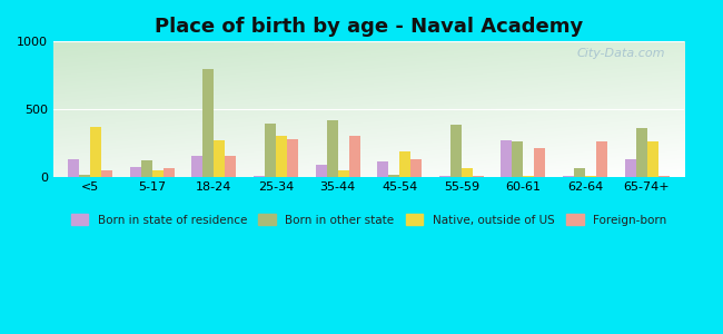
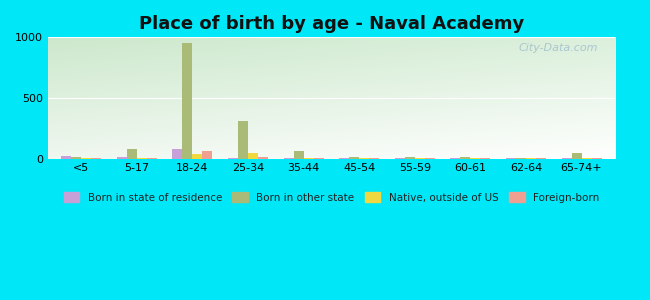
Born in state of residence/<5: 130 -> 20
Native, outside of US/<5: 370 -> 0
Foreign-born/<5: 50 -> 10
Born in state of residence/5-17: 70 -> 10
Born in other state/5-17: 120 -> 80
Native, outside of US/5-17: 50 -> 0
Foreign-born/5-17: 60 -> 0
Born in state of residence/18-24: 150 -> 80
Born in other state/18-24: 800 -> 950
Native, outside of US/18-24: 270 -> 40
Foreign-born/18-24: 150 -> 60
Born in other state/25-34: 390 -> 310
Native, outside of US/25-34: 300 -> 50
Foreign-born/25-34: 280 -> 20
Born in state of residence/35-44: 90 -> 0
Born in other state/35-44: 420 -> 60
Native, outside of US/35-44: 50 -> 10
Foreign-born/35-44: 300 -> 10
Born in state of residence/45-54: 110 -> 0
Native, outside of US/45-54: 190 -> 0
Foreign-born/45-54: 130 -> 0
Born in other state/55-59: 380 -> 20
Native, outside of US/55-59: 60 -> 0
Born in state of residence/60-61: 270 -> 10
Born in other state/60-61: 260 -> 10
Foreign-born/60-61: 210 -> 0
Born in other state/62-64: 60 -> 10
Foreign-born/62-64: 260 -> 0
Born in state of residence/65-74+: 130 -> 0
Born in other state/65-74+: 360 -> 50
Native, outside of US/65-74+: 260 -> 10
